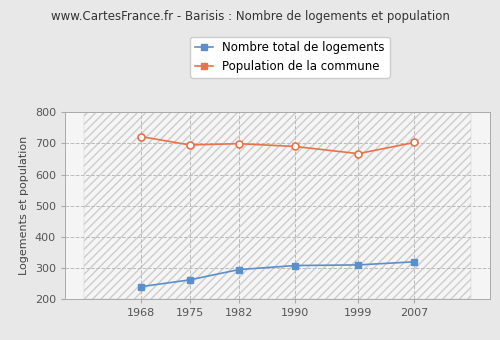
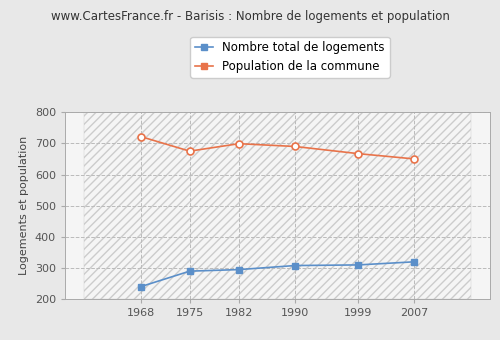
Nombre total de logements/1975: 262 -> 290
Population de la commune/1975: 695 -> 675
Population de la commune/2007: 703 -> 650
